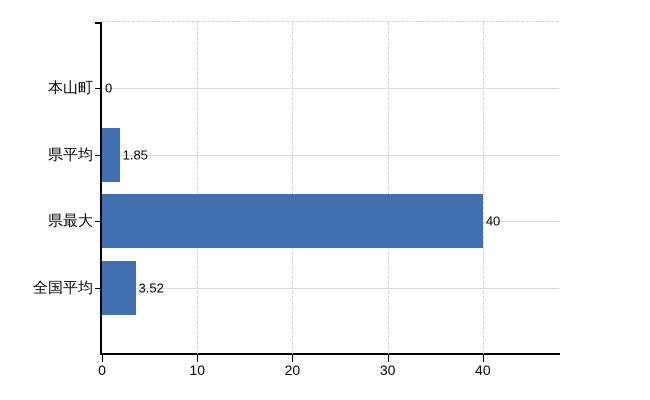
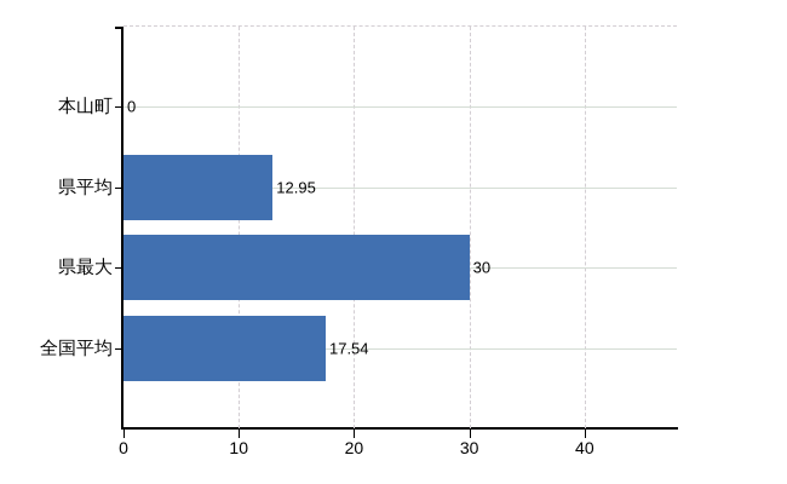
県平均: 1.85 -> 12.95
県最大: 40 -> 30
全国平均: 3.52 -> 17.54
